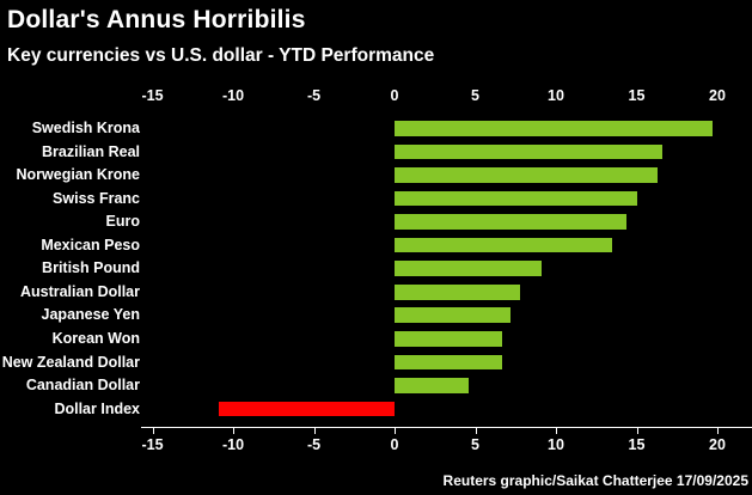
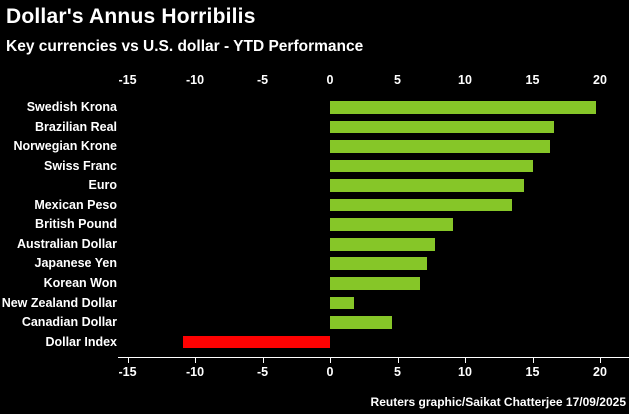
New Zealand Dollar: 6.7 -> 1.8
